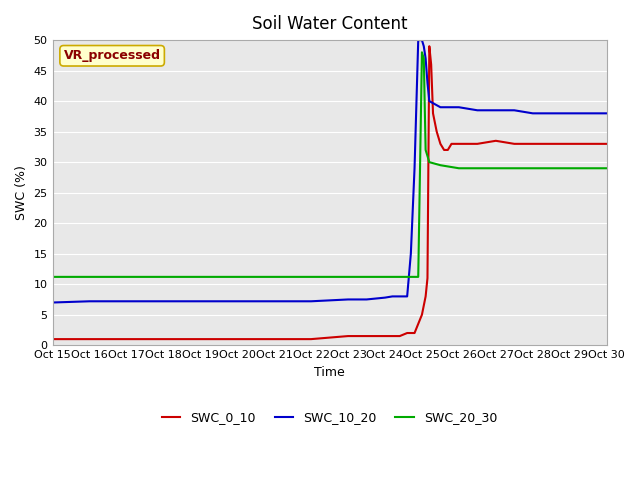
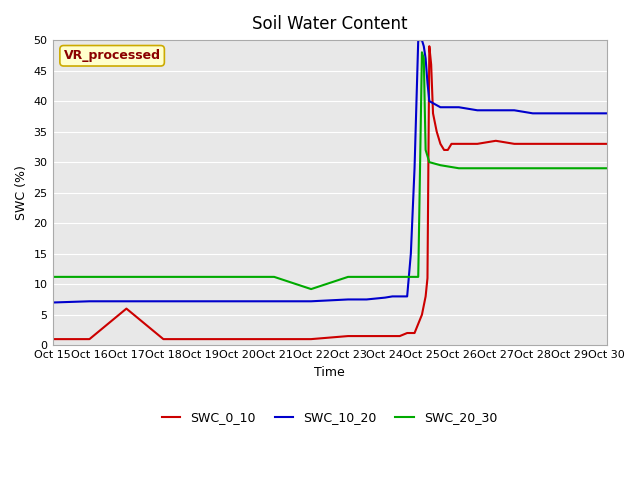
SWC_0_10/Oct 17: 1.0 -> 6.0
SWC_20_30/Oct 22: 11.2 -> 9.2
